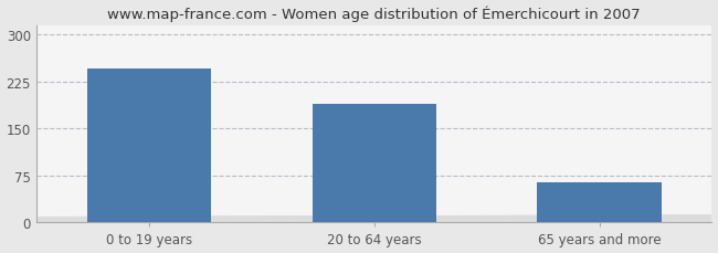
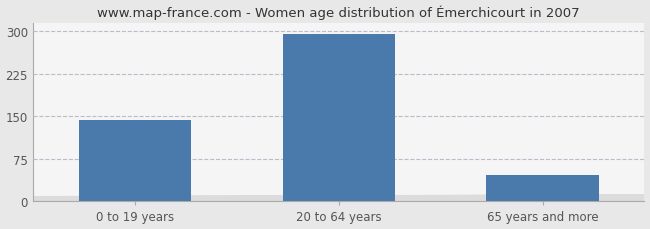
0 to 19 years: 246 -> 143
20 to 64 years: 190 -> 296
65 years and more: 64 -> 46
